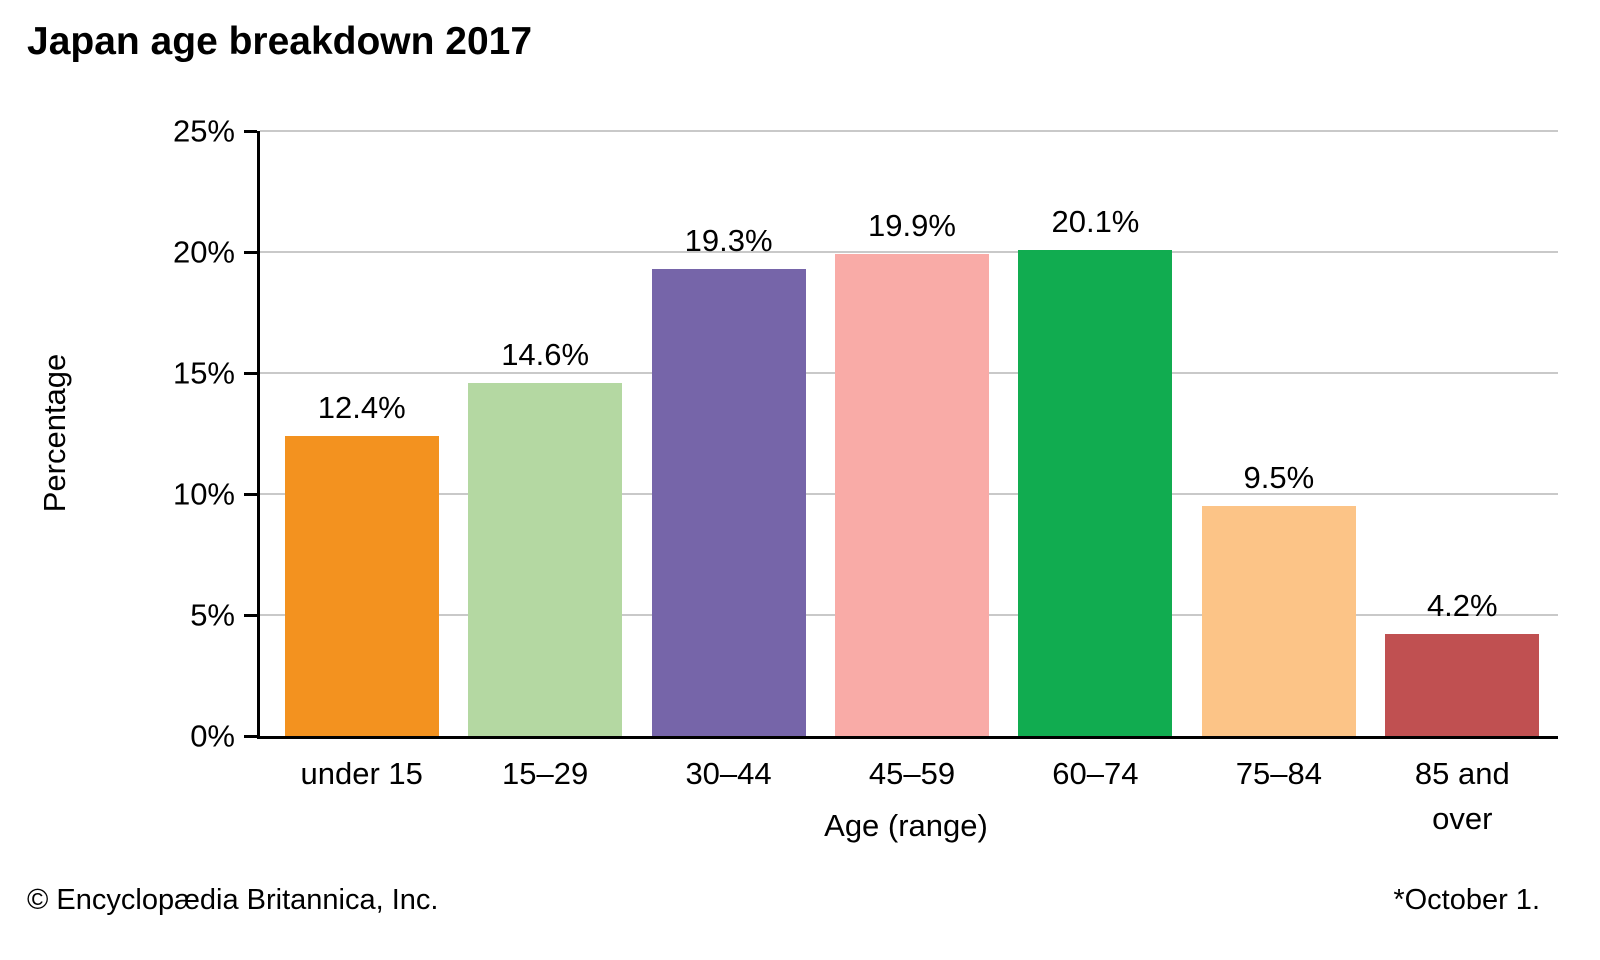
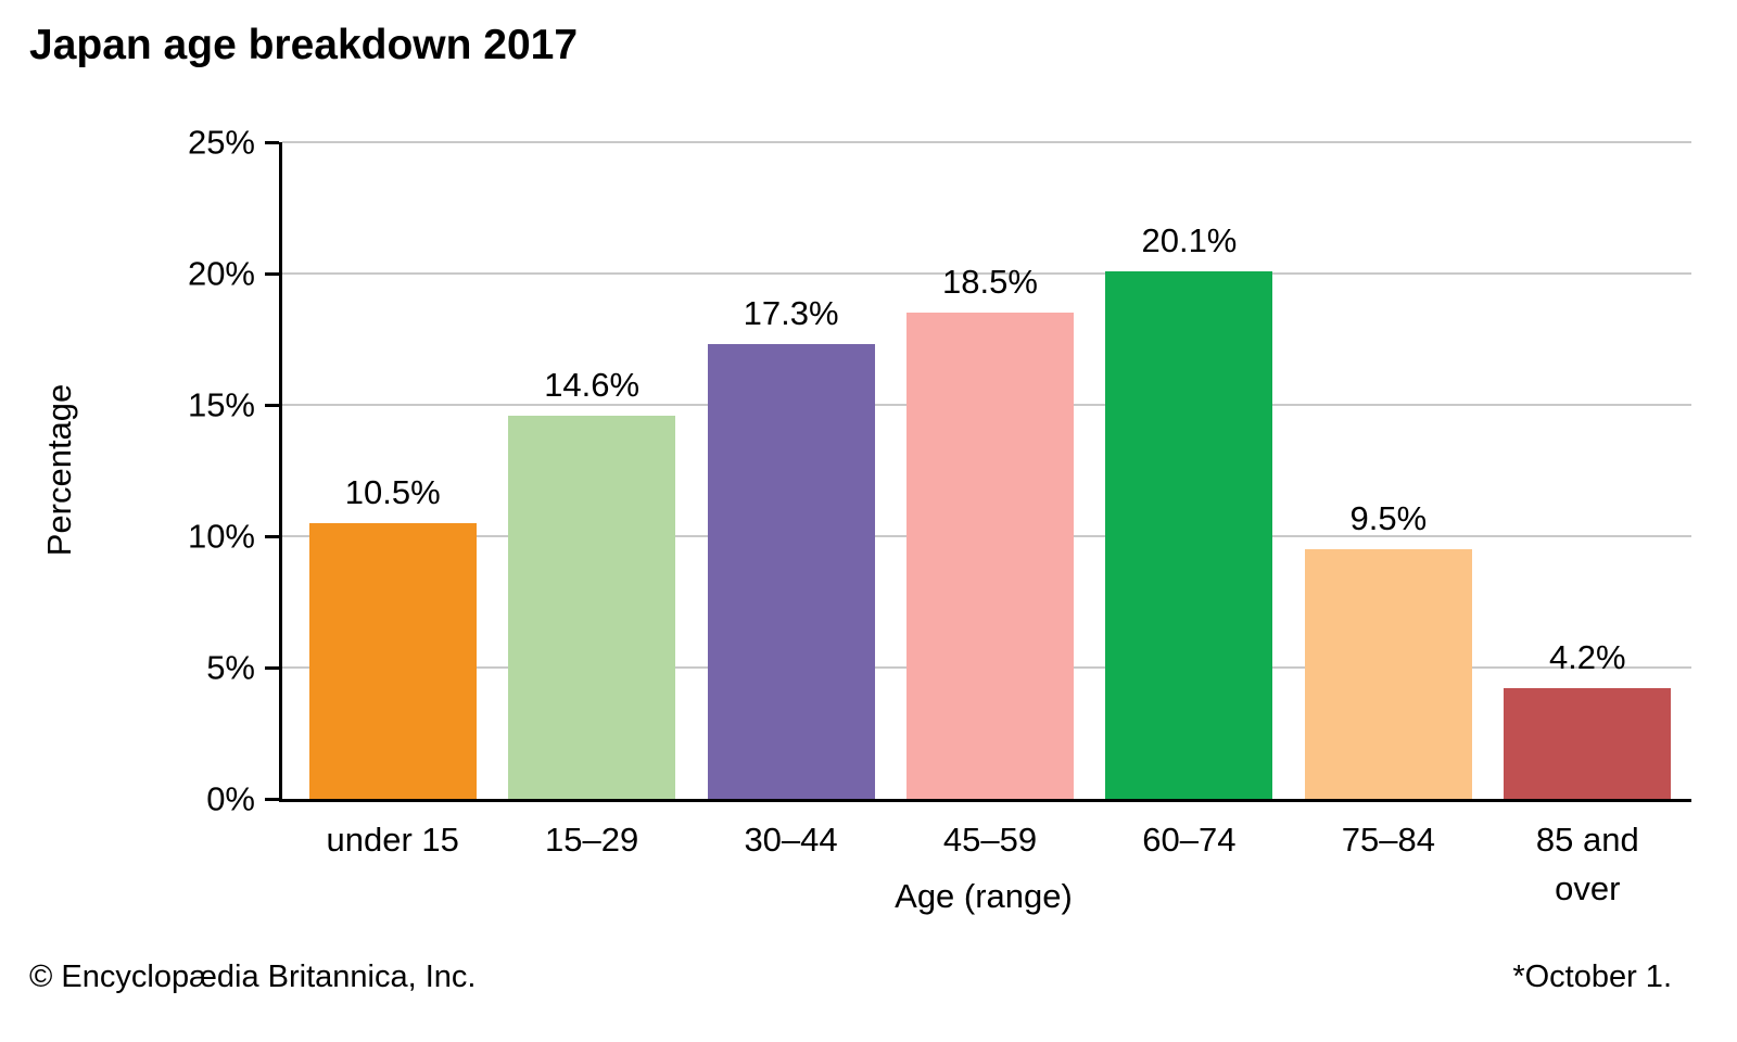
under 15: 12.4% -> 10.5%
30–44: 19.3% -> 17.3%
45–59: 19.9% -> 18.5%
